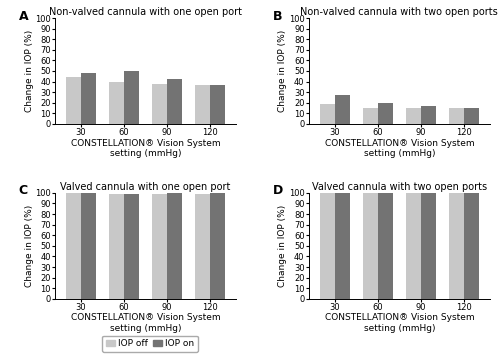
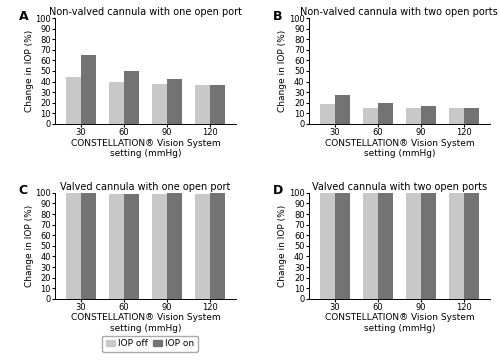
Non-valved cannula with one open port/IOP on/30: 48 -> 65
